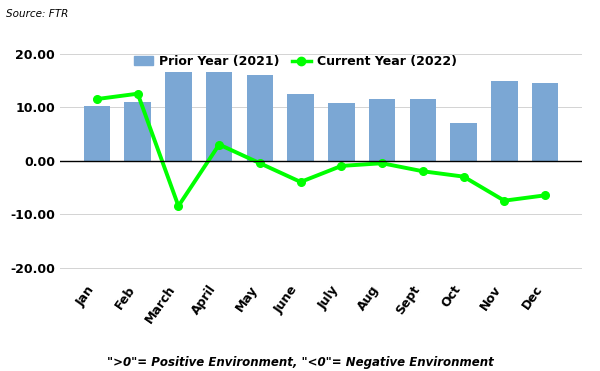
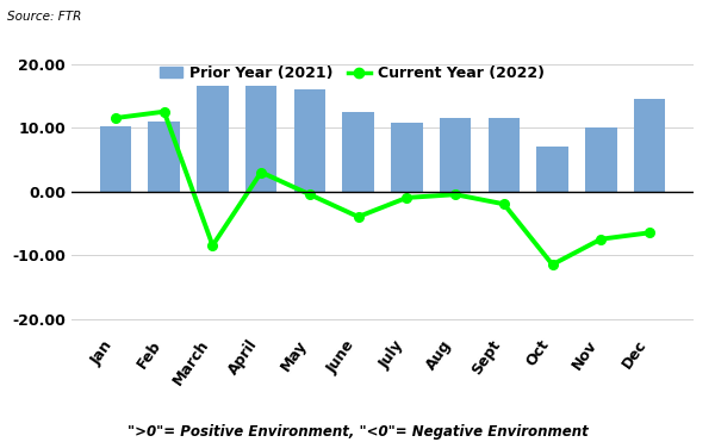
Current Year (2022)/Oct: -3.0 -> -11.5
Prior Year (2021)/Nov: 14.8 -> 10.0
